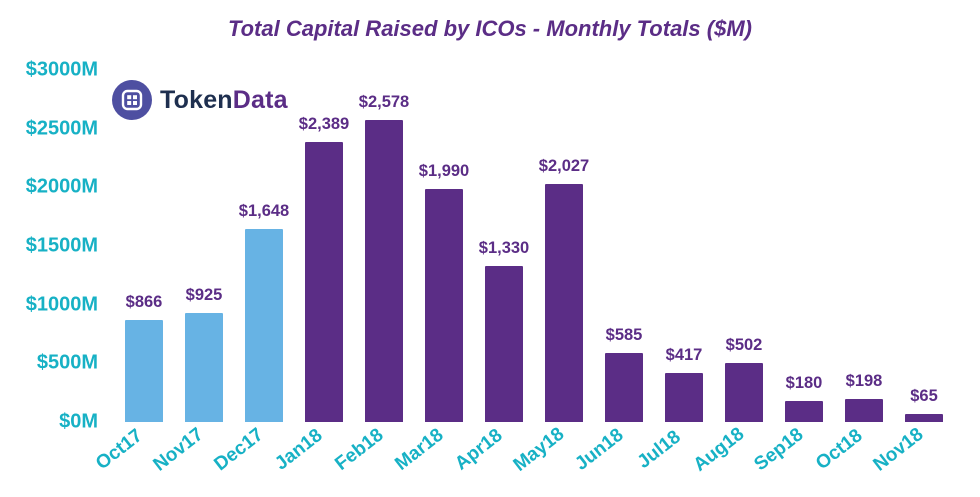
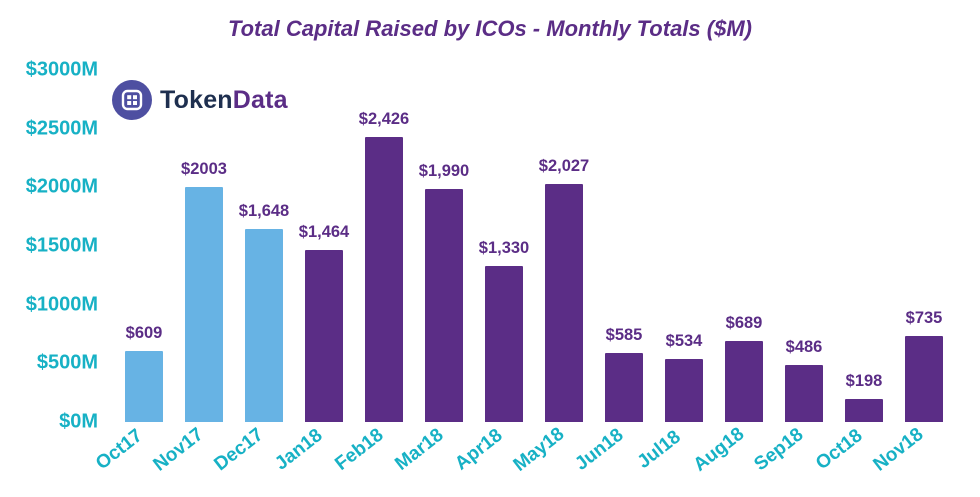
Oct17: $866 -> $609
Nov17: $925 -> $2003
Jan18: $2,389 -> $1,464
Feb18: $2,578 -> $2,426
Jul18: $417 -> $534
Aug18: $502 -> $689
Sep18: $180 -> $486
Nov18: $65 -> $735
